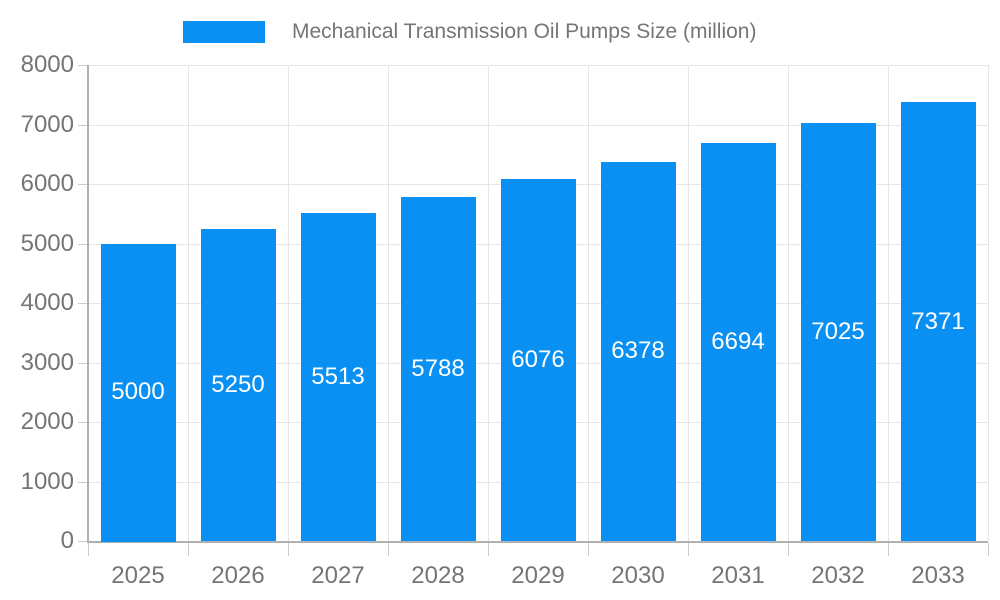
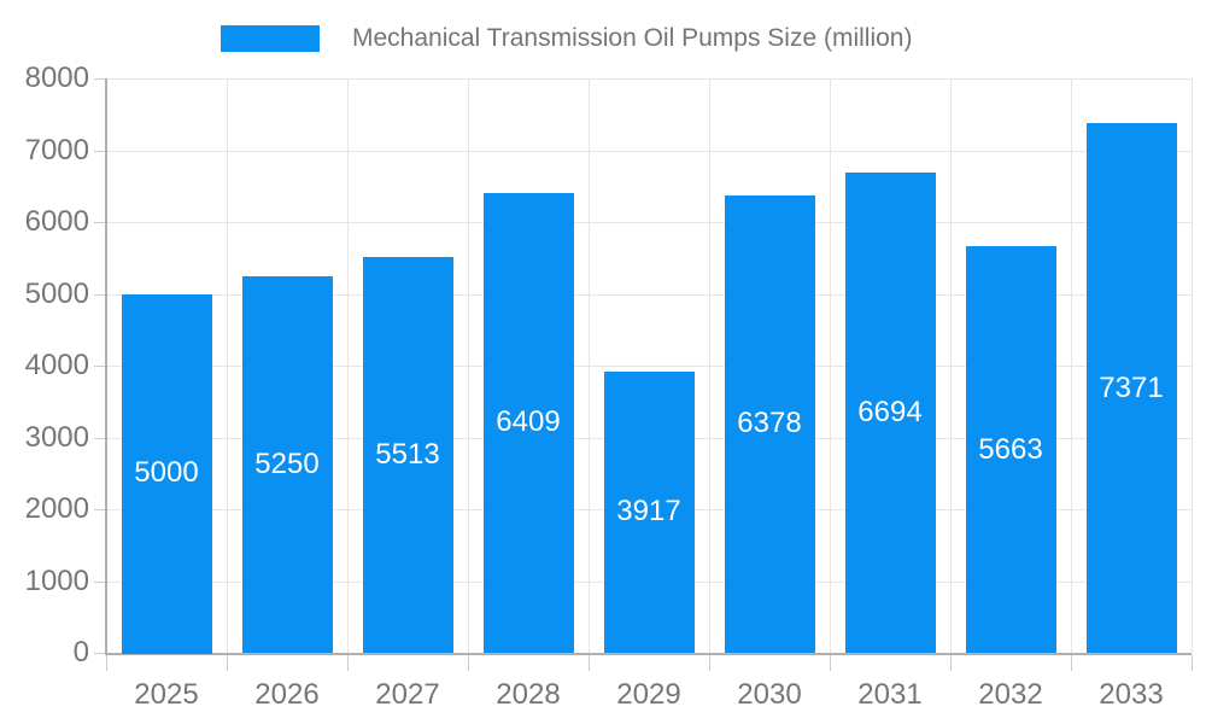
2028: 5788 -> 6409
2029: 6076 -> 3917
2032: 7025 -> 5663
